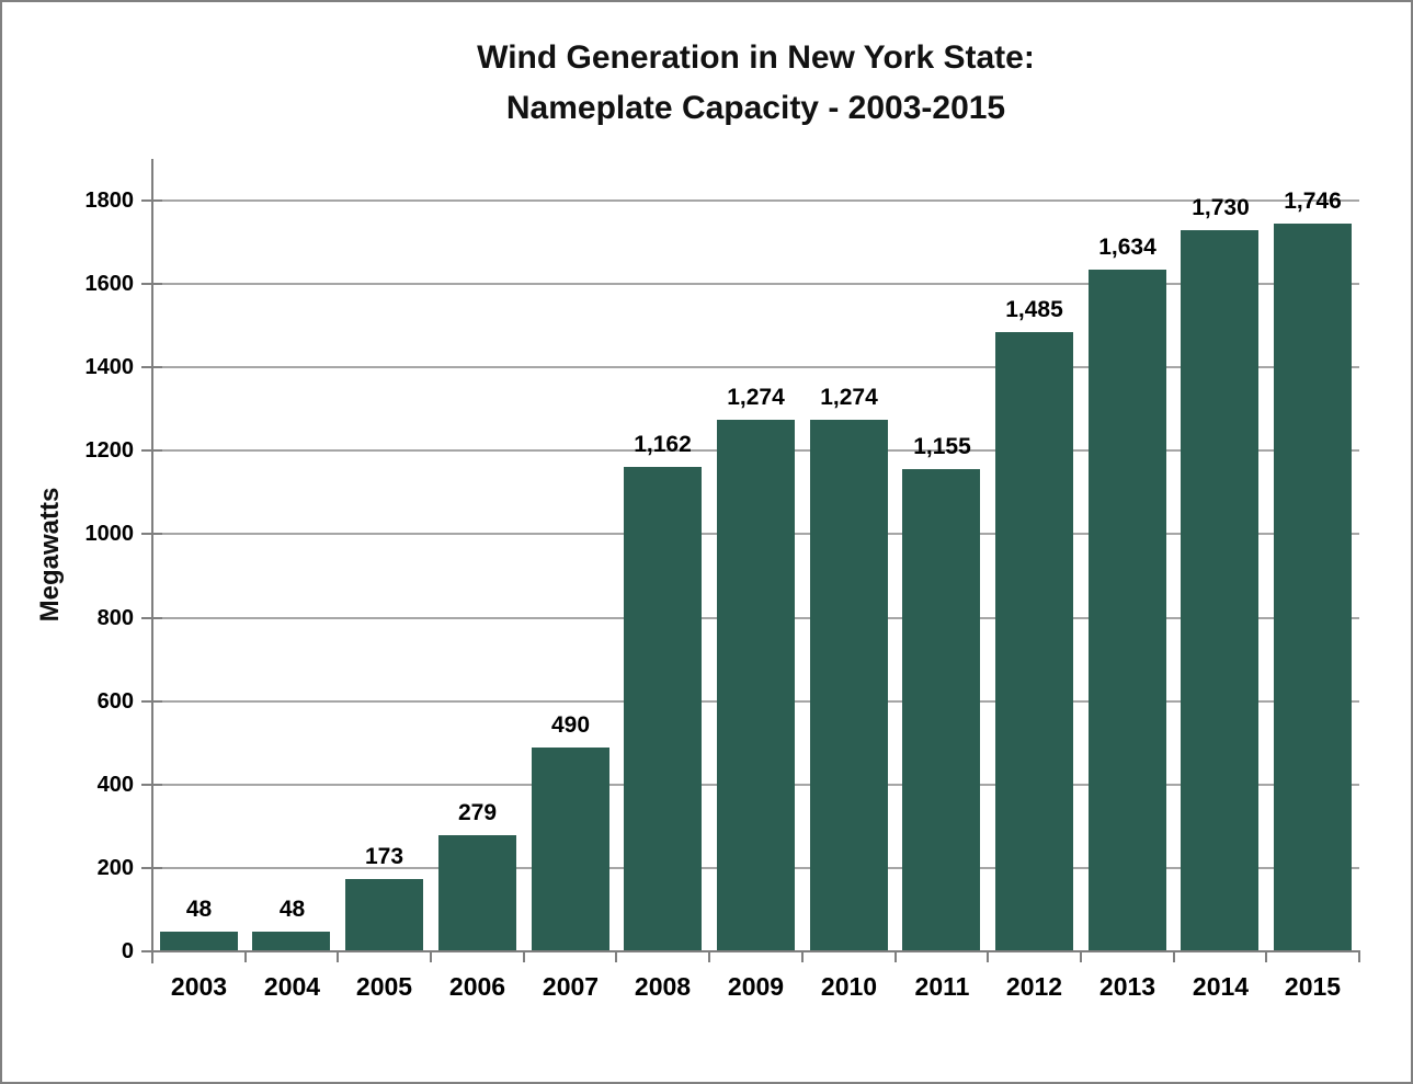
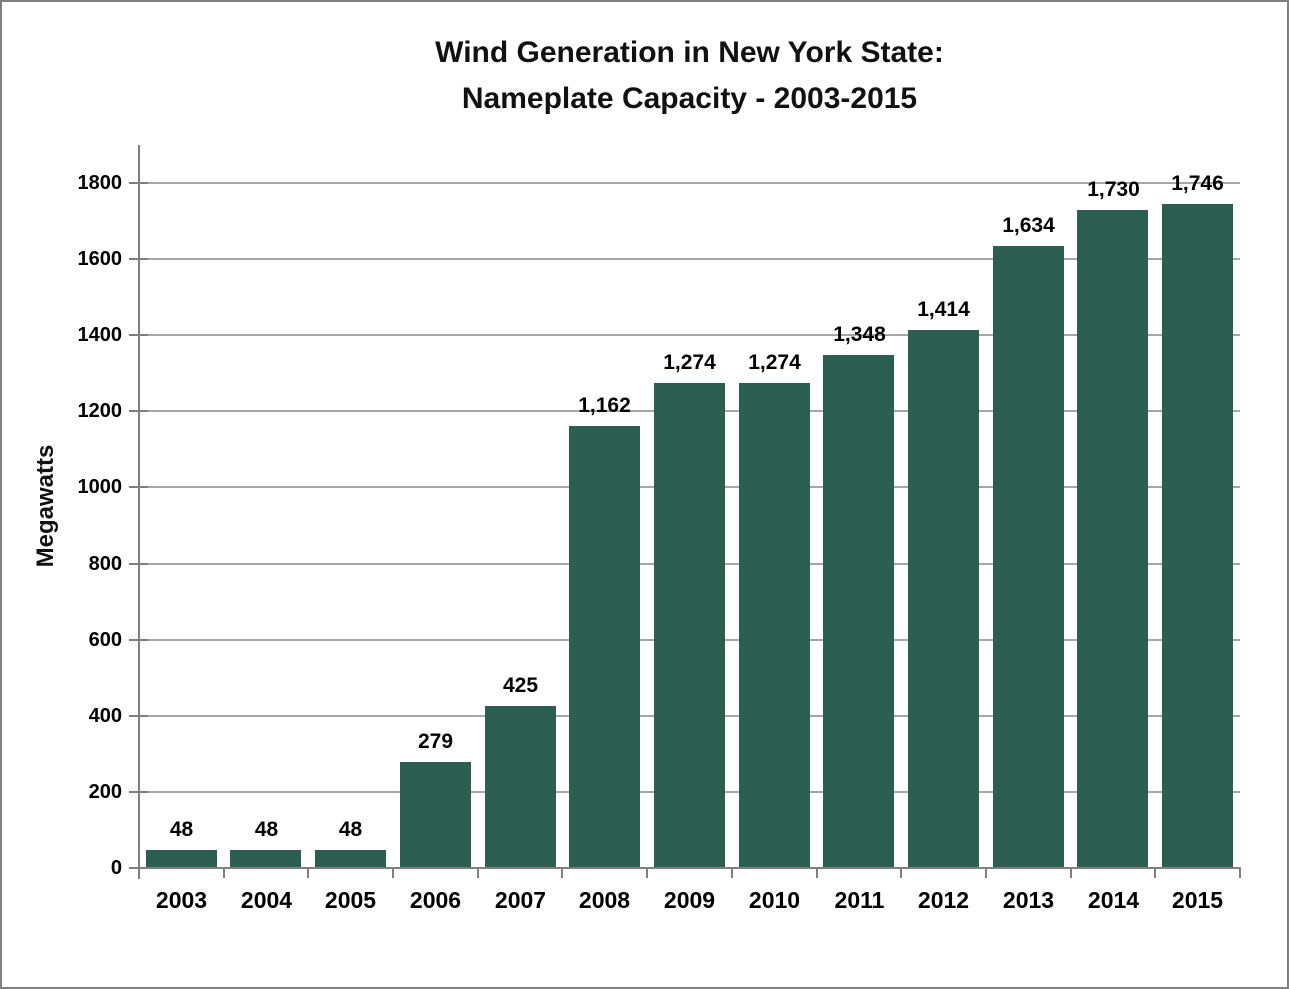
2005: 173 -> 48
2007: 490 -> 425
2011: 1,155 -> 1,348
2012: 1,485 -> 1,414
